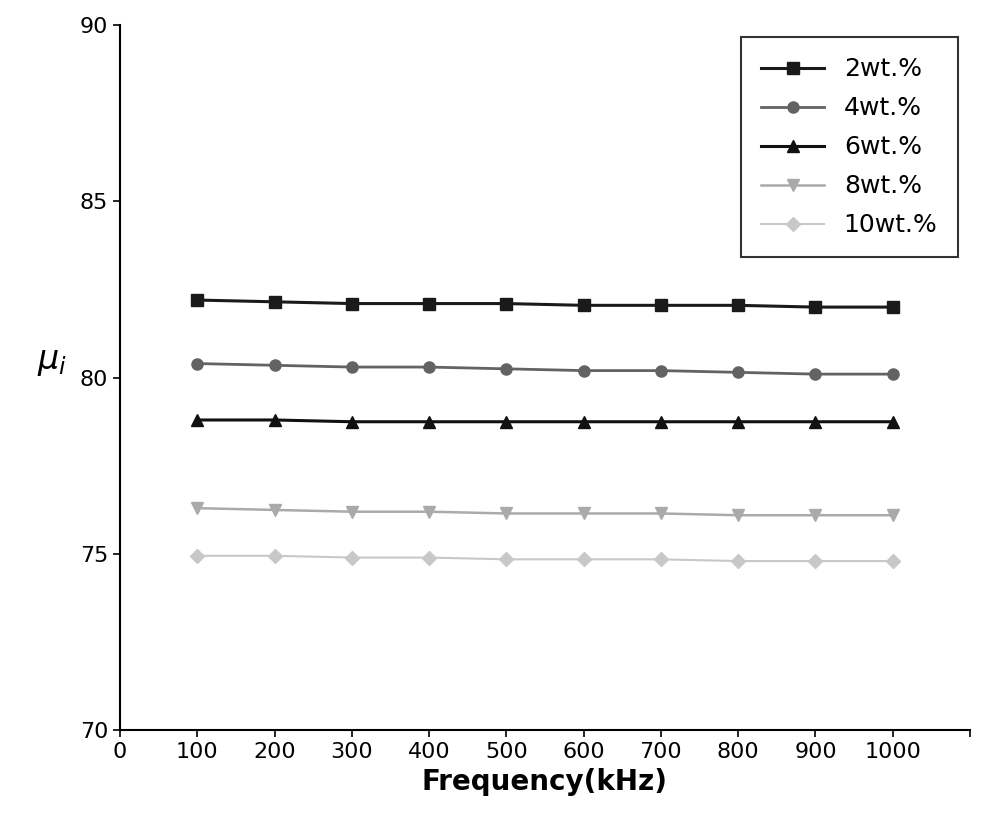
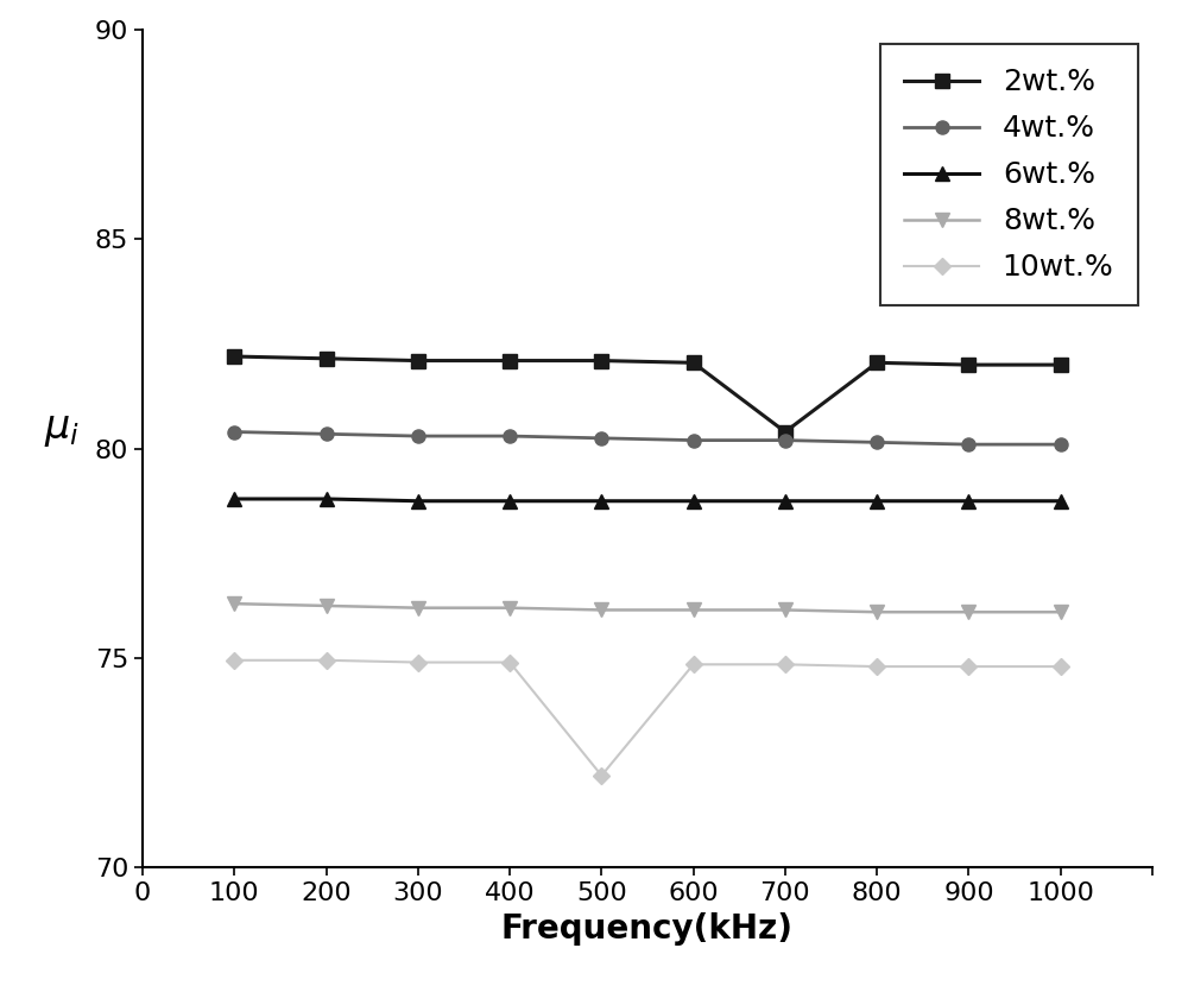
10wt.%/500: 74.85 -> 72.20
2wt.%/700: 82.05 -> 80.40
